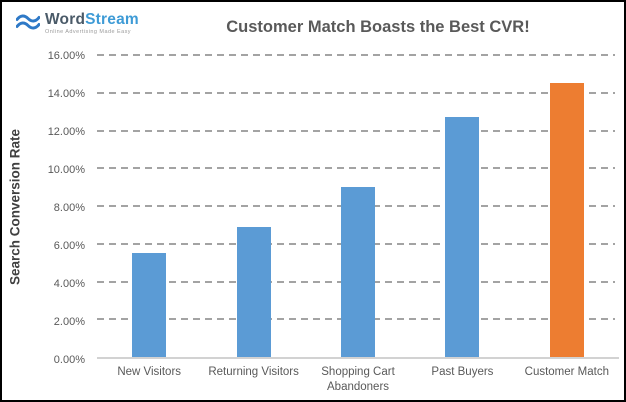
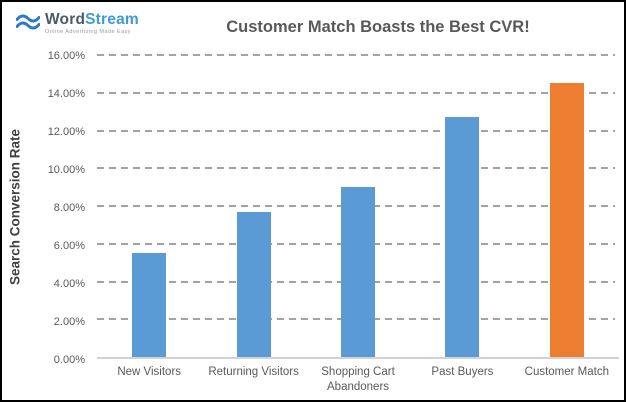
Returning Visitors: 6.9% -> 7.7%
